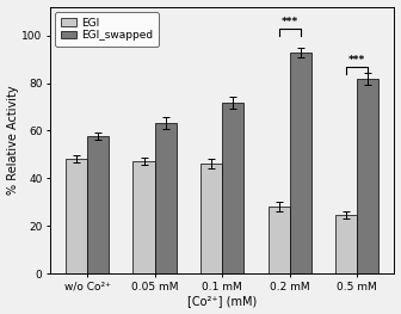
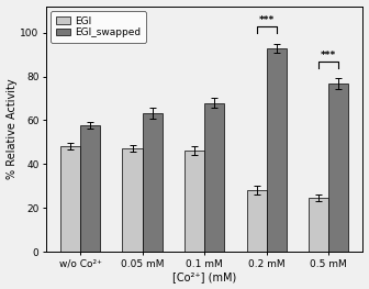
EGI_swapped/0.1 mM: 72 -> 68
EGI_swapped/0.5 mM: 82 -> 77
